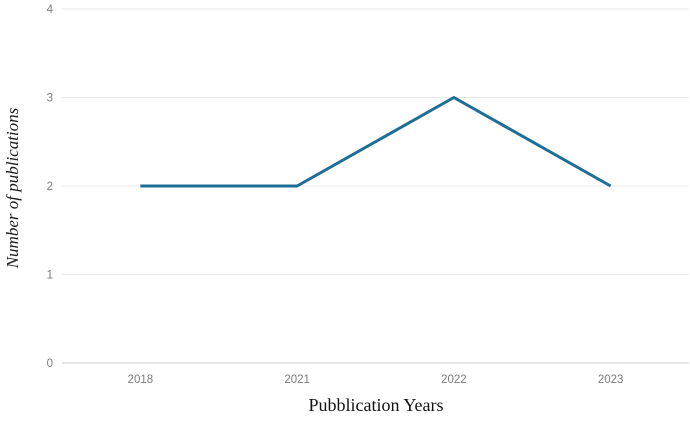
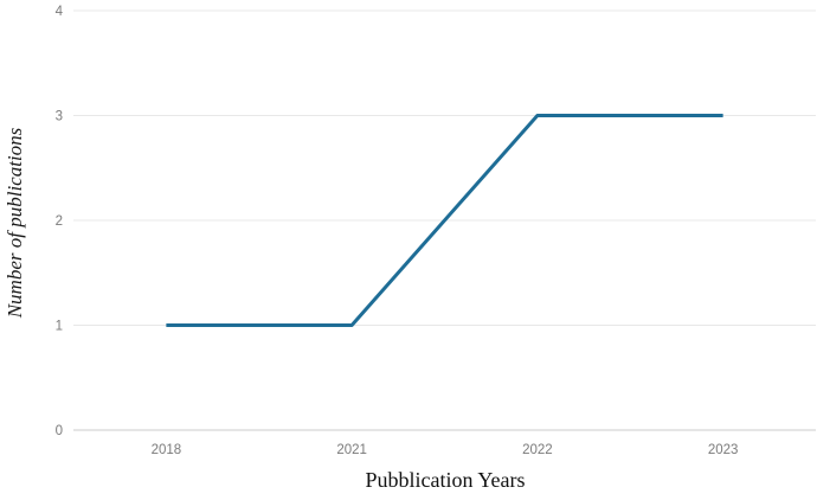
2018: 2 -> 1
2021: 2 -> 1
2023: 2 -> 3
